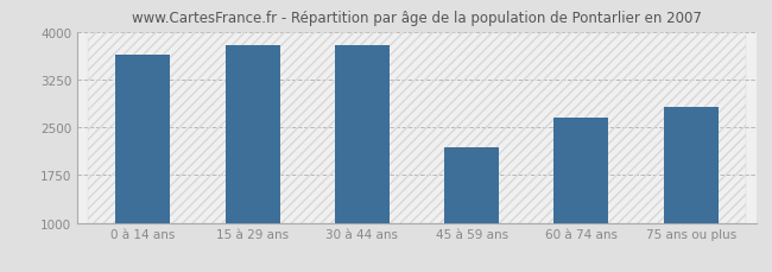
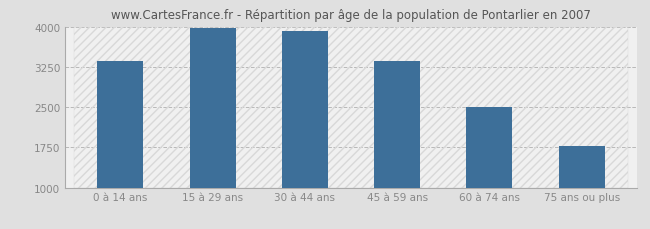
0 à 14 ans: 3640 -> 3350
15 à 29 ans: 3780 -> 3970
30 à 44 ans: 3780 -> 3920
45 à 59 ans: 2180 -> 3360
60 à 74 ans: 2660 -> 2510
75 ans ou plus: 2820 -> 1770
